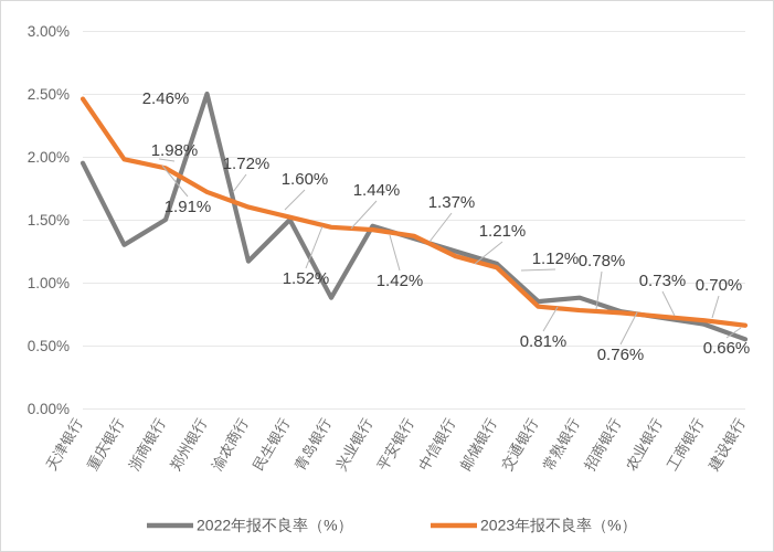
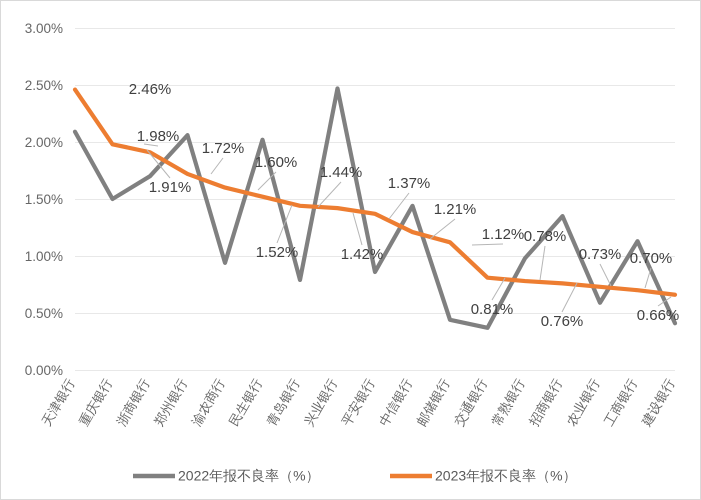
2022年报不良率（%）/天津银行: 1.95% -> 2.09%
2022年报不良率（%）/重庆银行: 1.30% -> 1.50%
2022年报不良率（%）/浙商银行: 1.50% -> 1.70%
2022年报不良率（%）/郑州银行: 2.50% -> 2.06%
2022年报不良率（%）/渝农商行: 1.17% -> 0.94%
2022年报不良率（%）/民生银行: 1.50% -> 2.02%
2022年报不良率（%）/青岛银行: 0.88% -> 0.79%
2022年报不良率（%）/兴业银行: 1.45% -> 2.47%
2022年报不良率（%）/平安银行: 1.35% -> 0.86%
2022年报不良率（%）/中信银行: 1.25% -> 1.44%
2022年报不良率（%）/邮储银行: 1.15% -> 0.44%
2022年报不良率（%）/交通银行: 0.85% -> 0.37%
2022年报不良率（%）/常熟银行: 0.88% -> 0.98%
2022年报不良率（%）/招商银行: 0.77% -> 1.35%
2022年报不良率（%）/农业银行: 0.72% -> 0.59%
2022年报不良率（%）/工商银行: 0.67% -> 1.13%
2022年报不良率（%）/建设银行: 0.55% -> 0.41%
